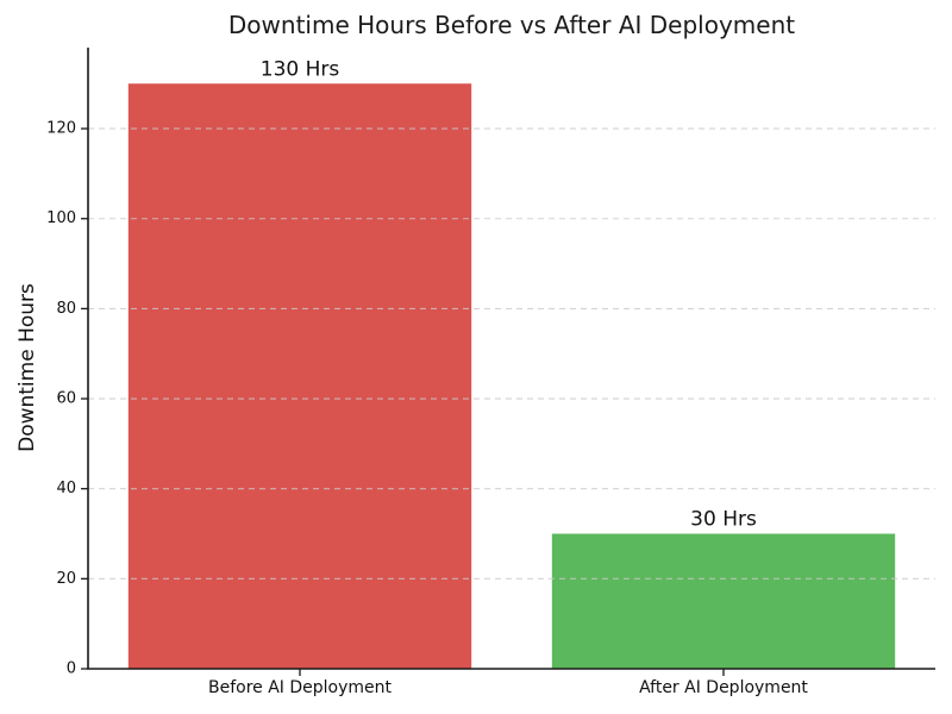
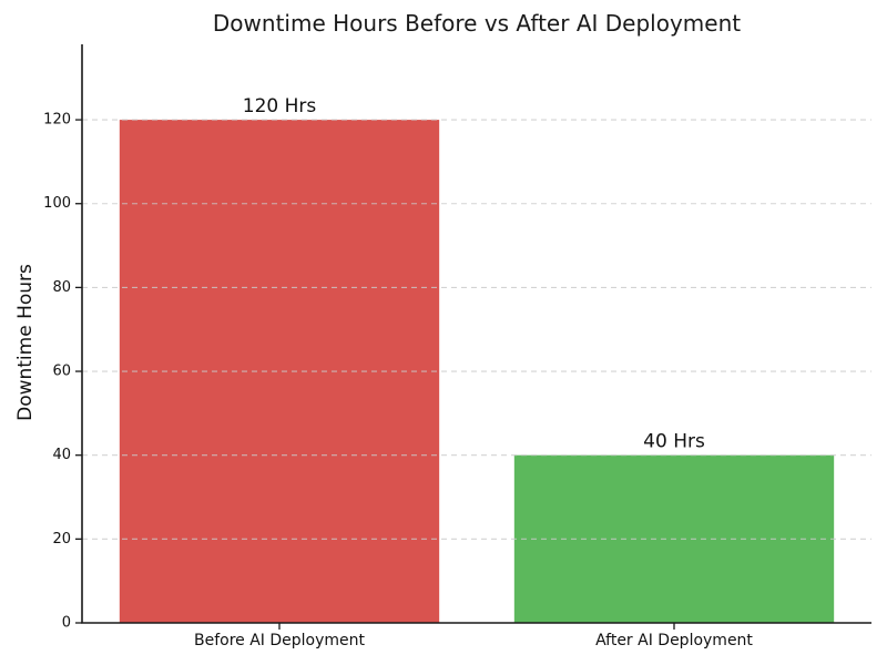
Before AI Deployment: 130 -> 120
After AI Deployment: 30 -> 40
